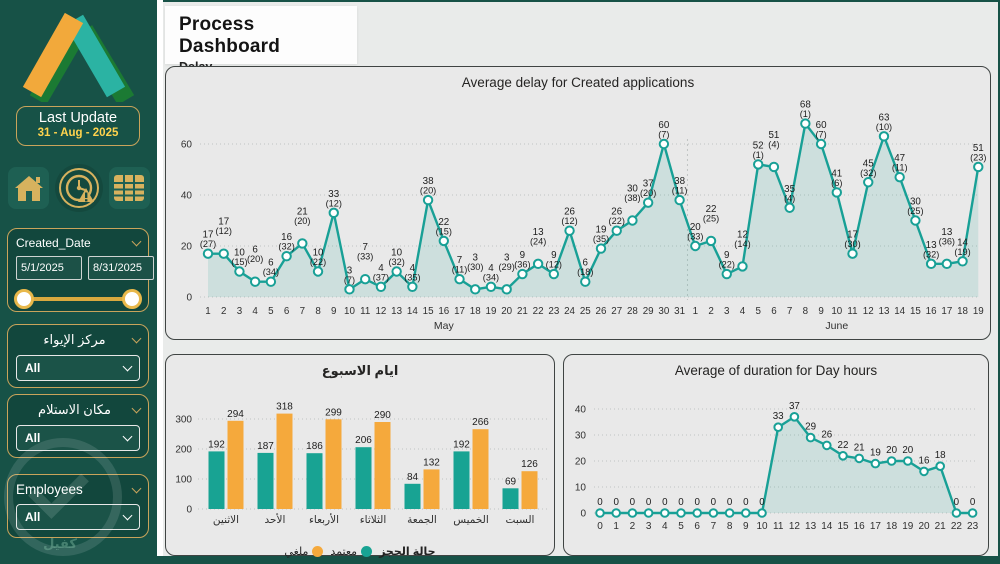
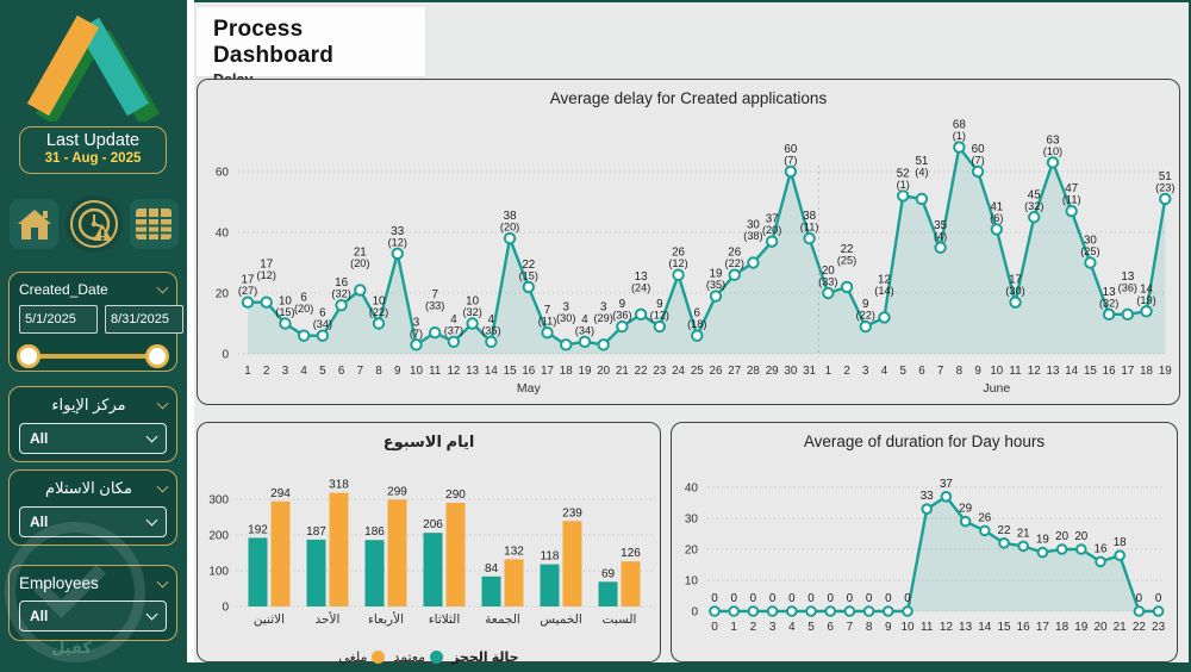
ايام الاسبوع/معتمد/الخميس: 192 -> 118
ايام الاسبوع/ملغي/الخميس: 266 -> 239
